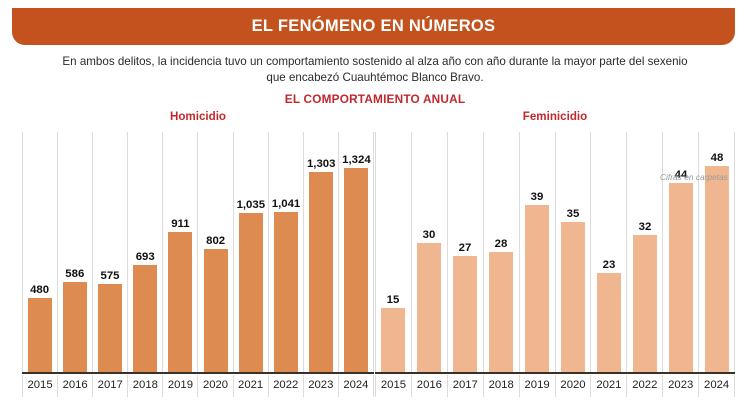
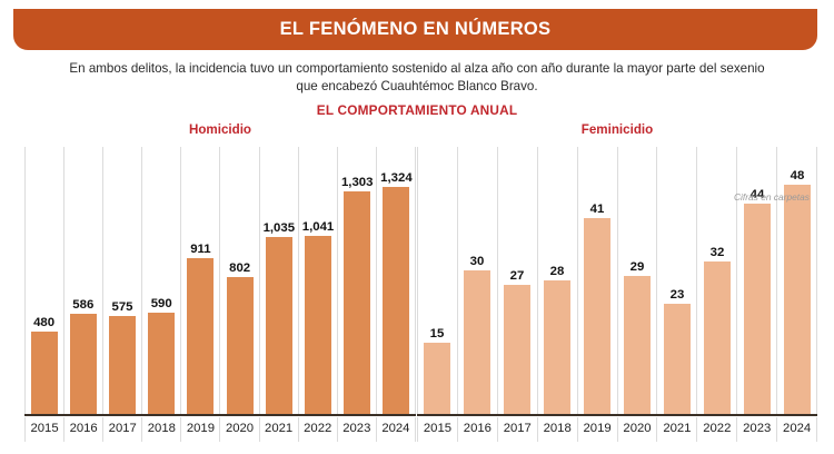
Homicidio/2018: 693 -> 590
Feminicidio/2019: 39 -> 41
Feminicidio/2020: 35 -> 29
